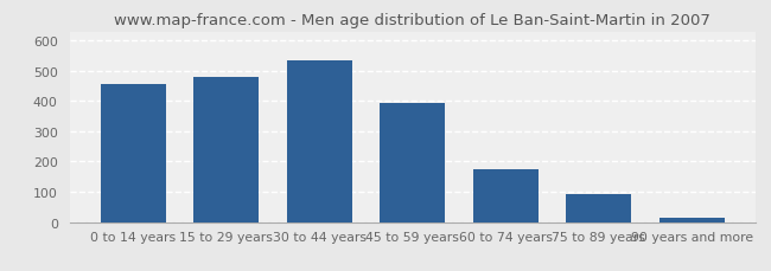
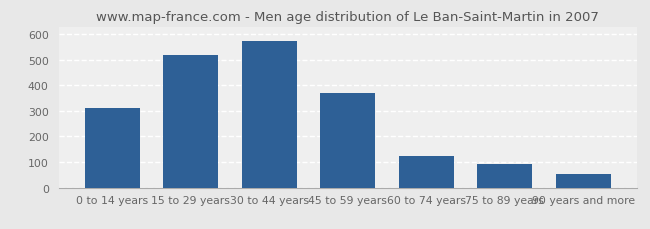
0 to 14 years: 458 -> 310
15 to 29 years: 480 -> 520
30 to 44 years: 535 -> 575
45 to 59 years: 395 -> 370
60 to 74 years: 175 -> 125
90 years and more: 14 -> 55
